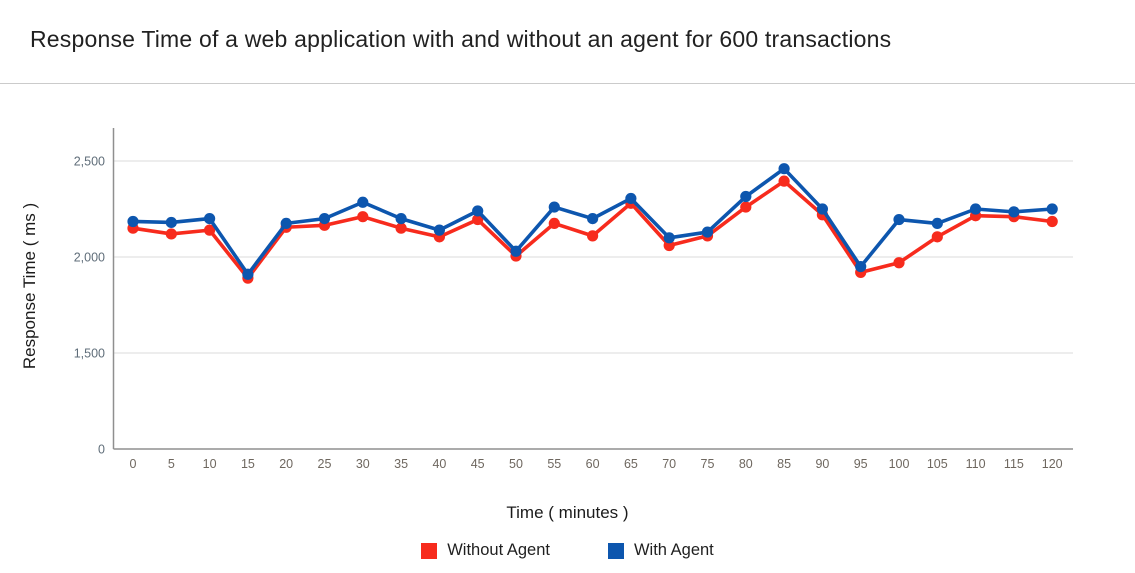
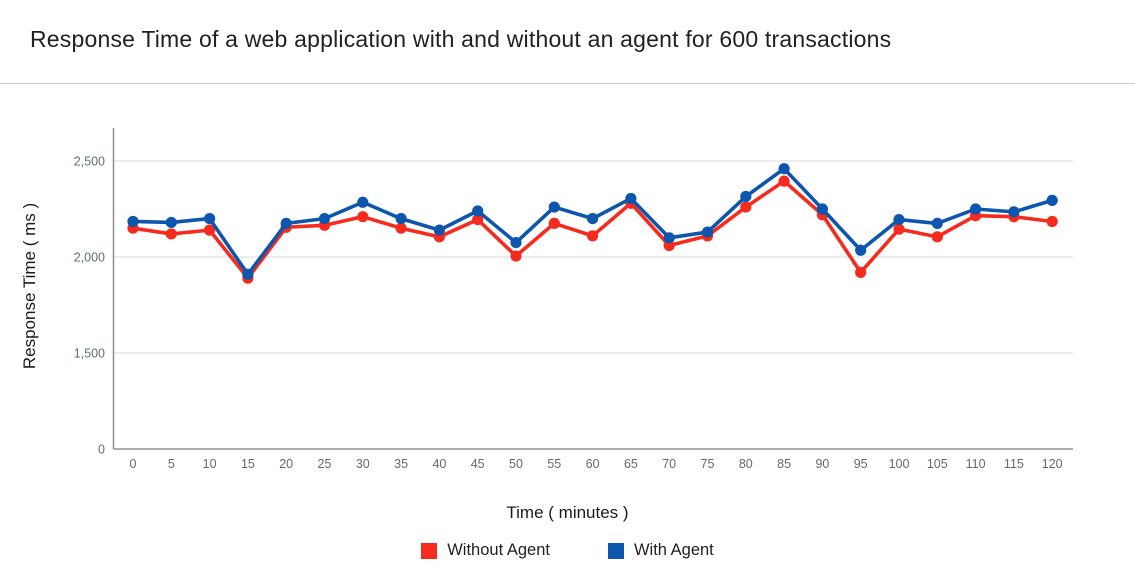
With Agent/50: 2030 -> 2080
With Agent/95: 1950 -> 2040
Without Agent/100: 1970 -> 2140
With Agent/120: 2250 -> 2300
